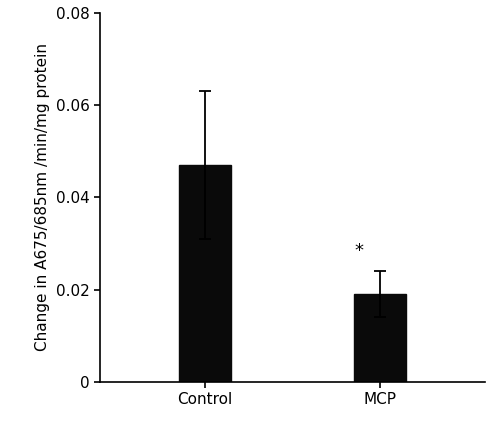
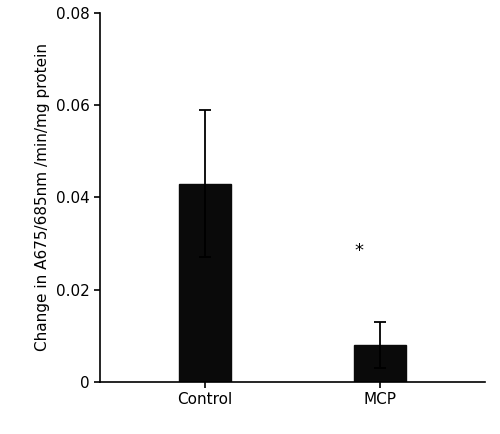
Control: 0.047 -> 0.043
MCP: 0.019 -> 0.008
